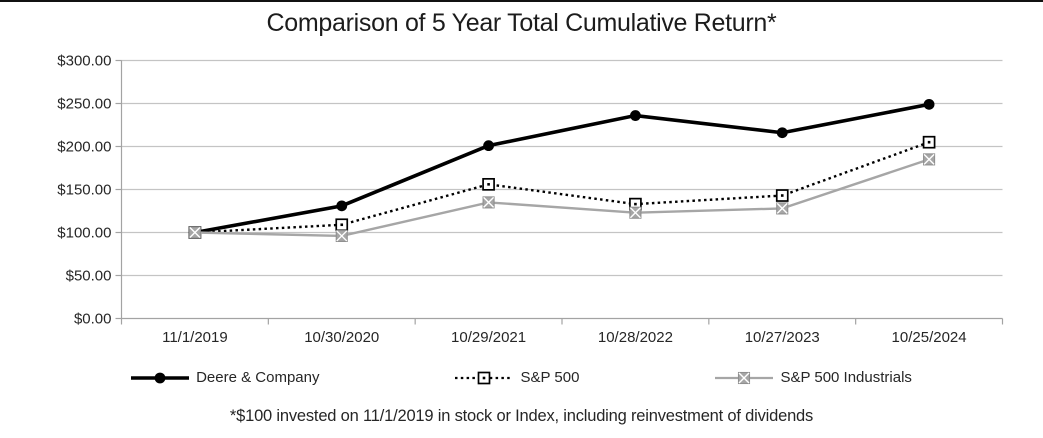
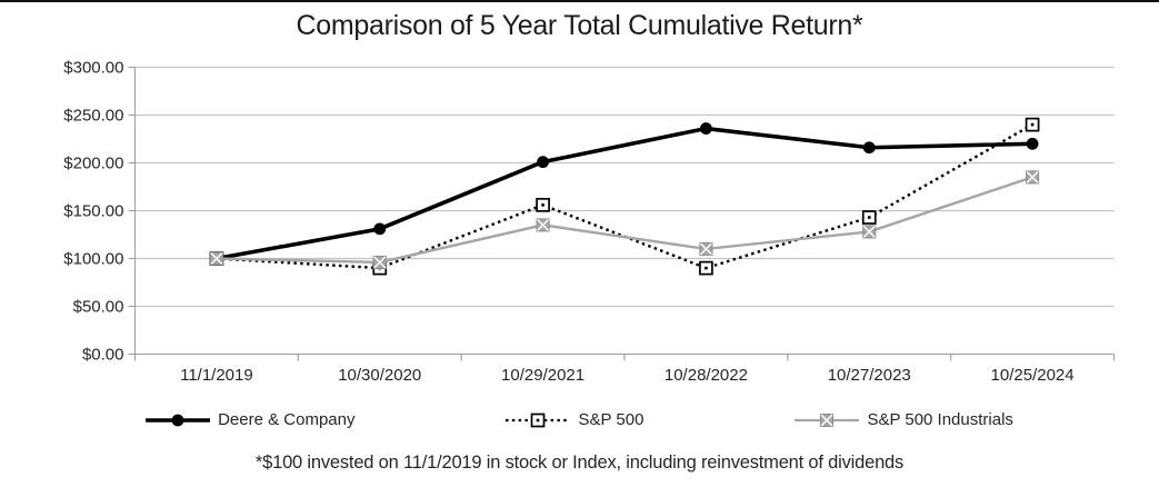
S&P 500/10/30/2020: $110 -> $90
S&P 500/10/28/2022: $130 -> $90
S&P 500 Industrials/10/28/2022: $120 -> $110
Deere & Company/10/25/2024: $250 -> $220
S&P 500/10/25/2024: $200 -> $240
